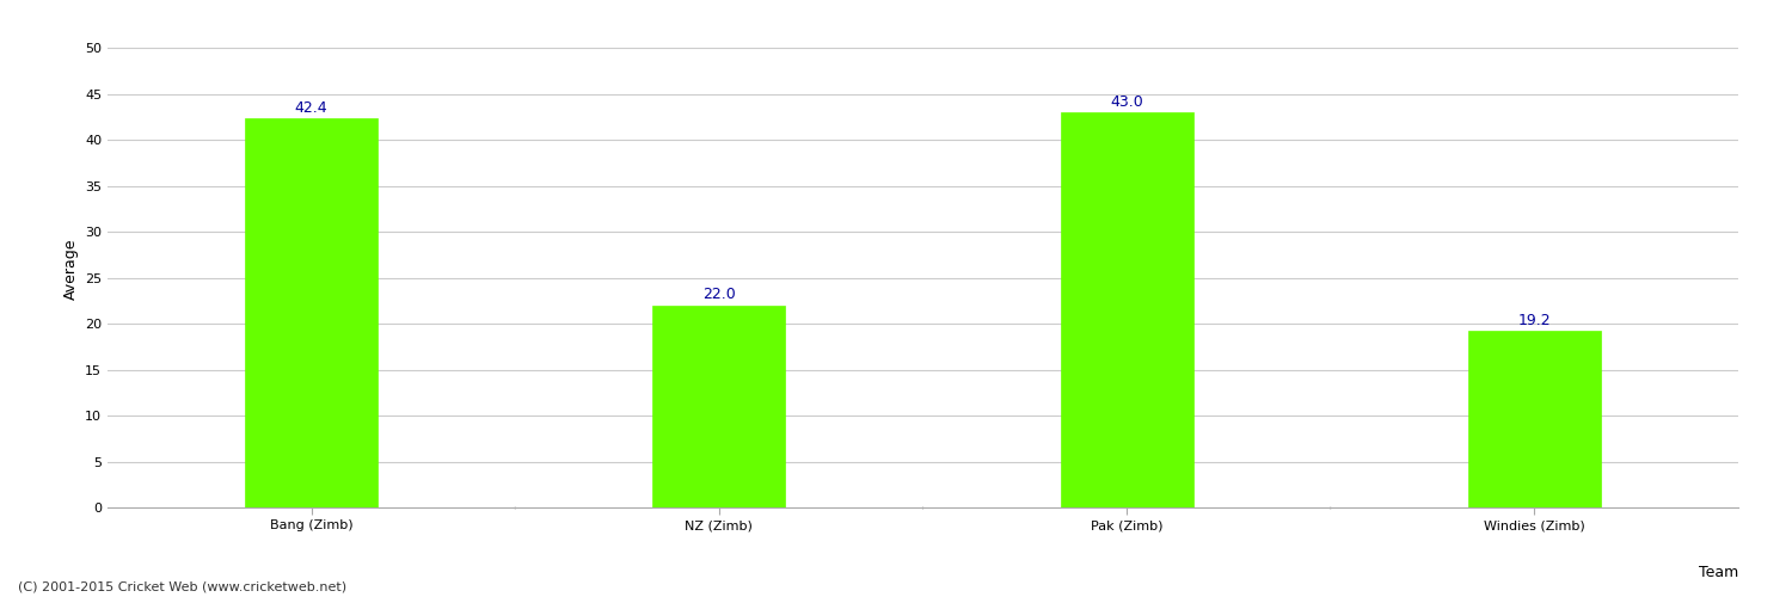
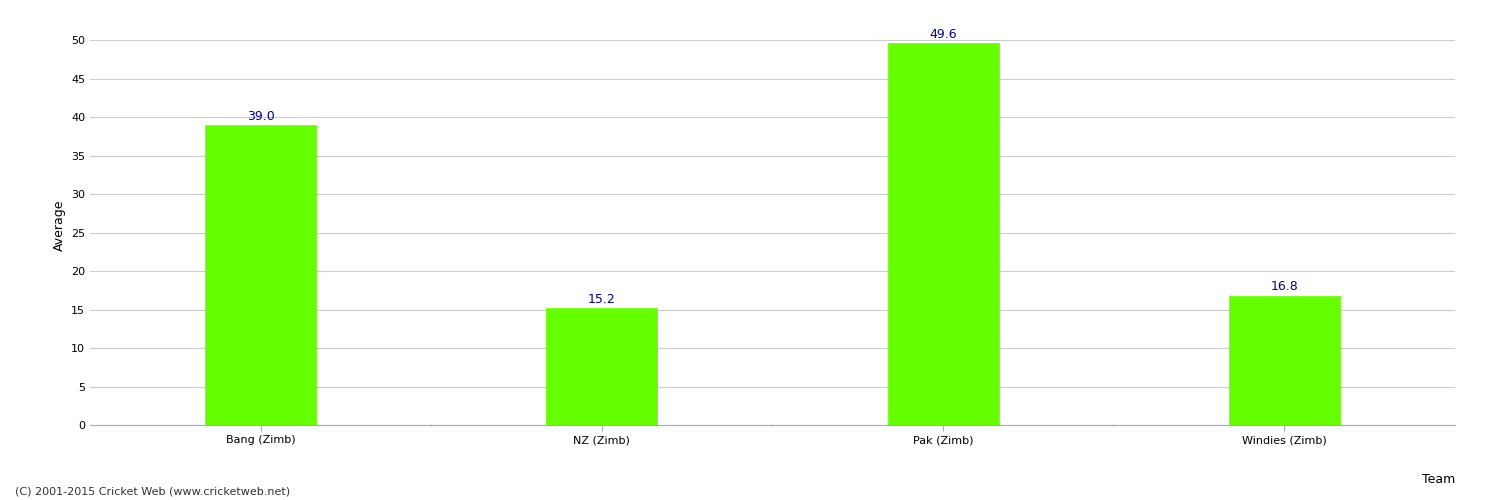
Bang (Zimb): 42.4 -> 39.0
NZ (Zimb): 22.0 -> 15.2
Pak (Zimb): 43.0 -> 49.6
Windies (Zimb): 19.2 -> 16.8
